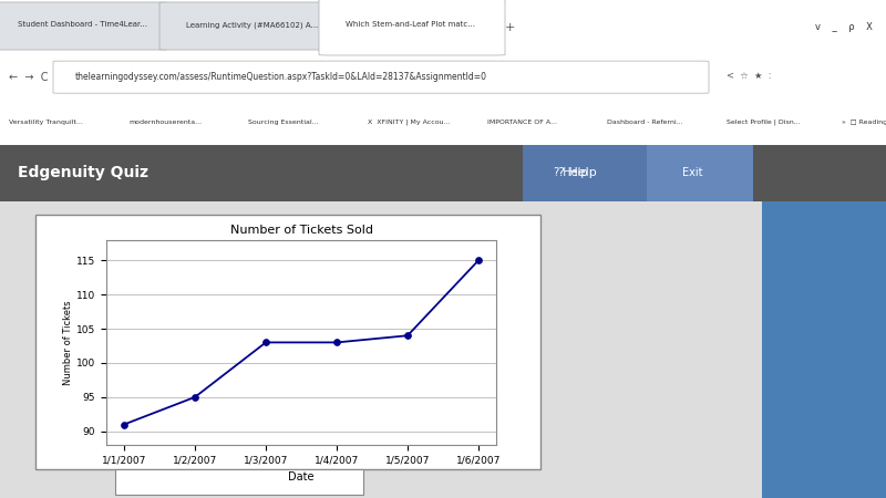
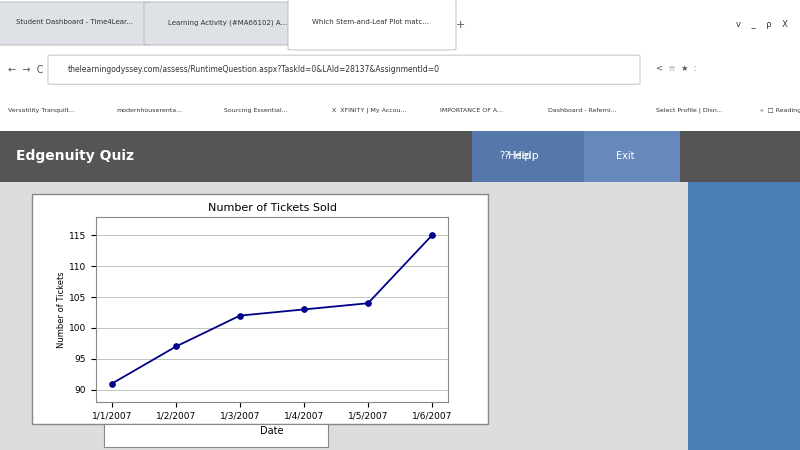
1/2/2007: 95 -> 97
1/3/2007: 103 -> 102
